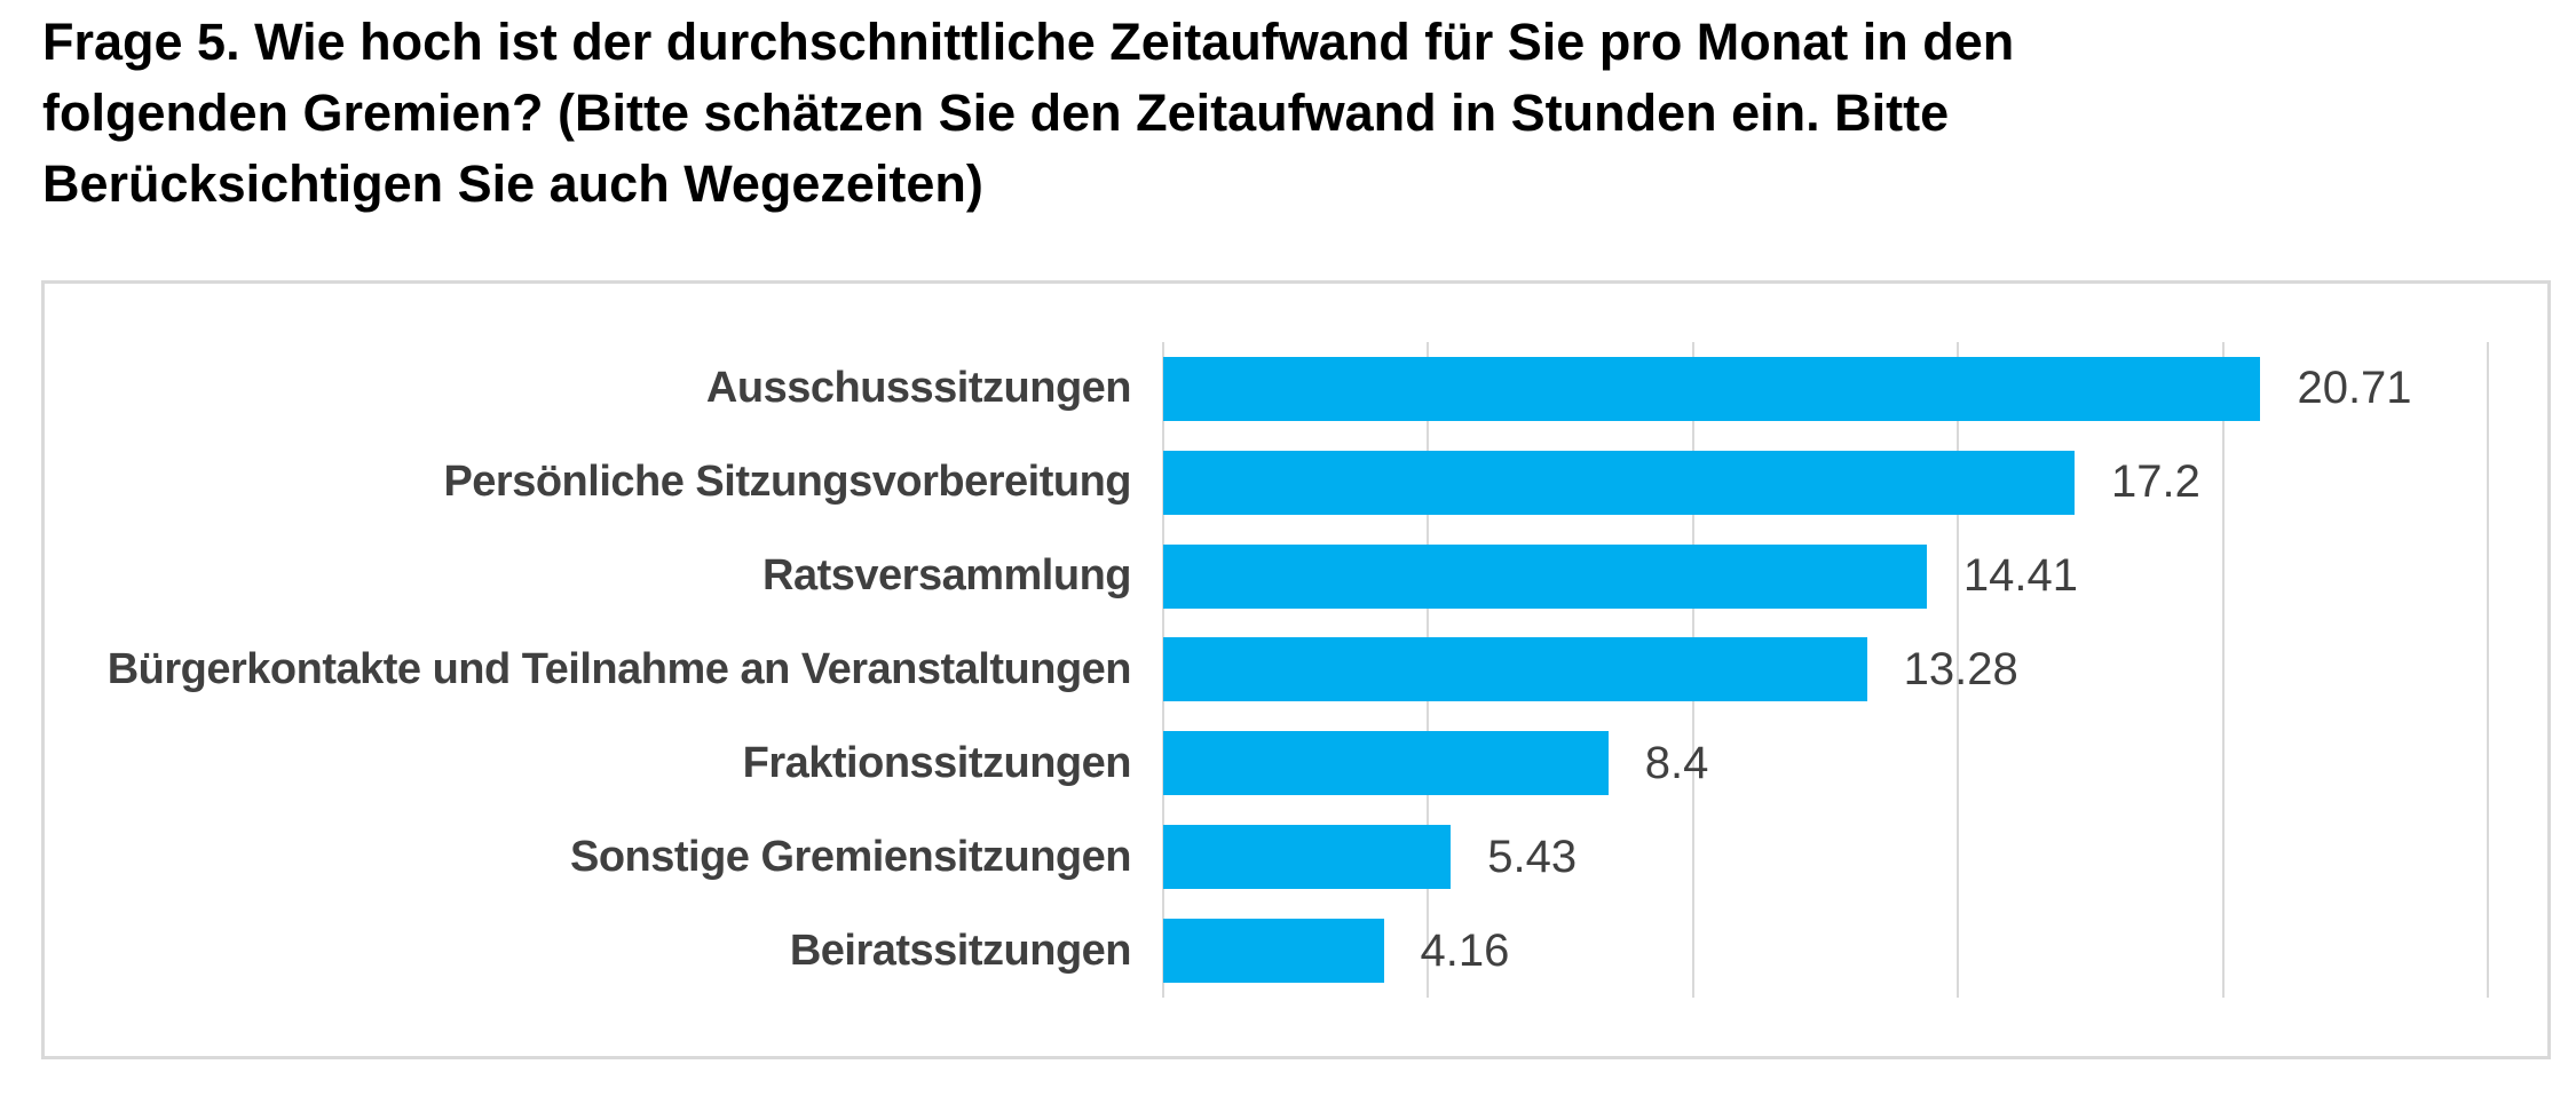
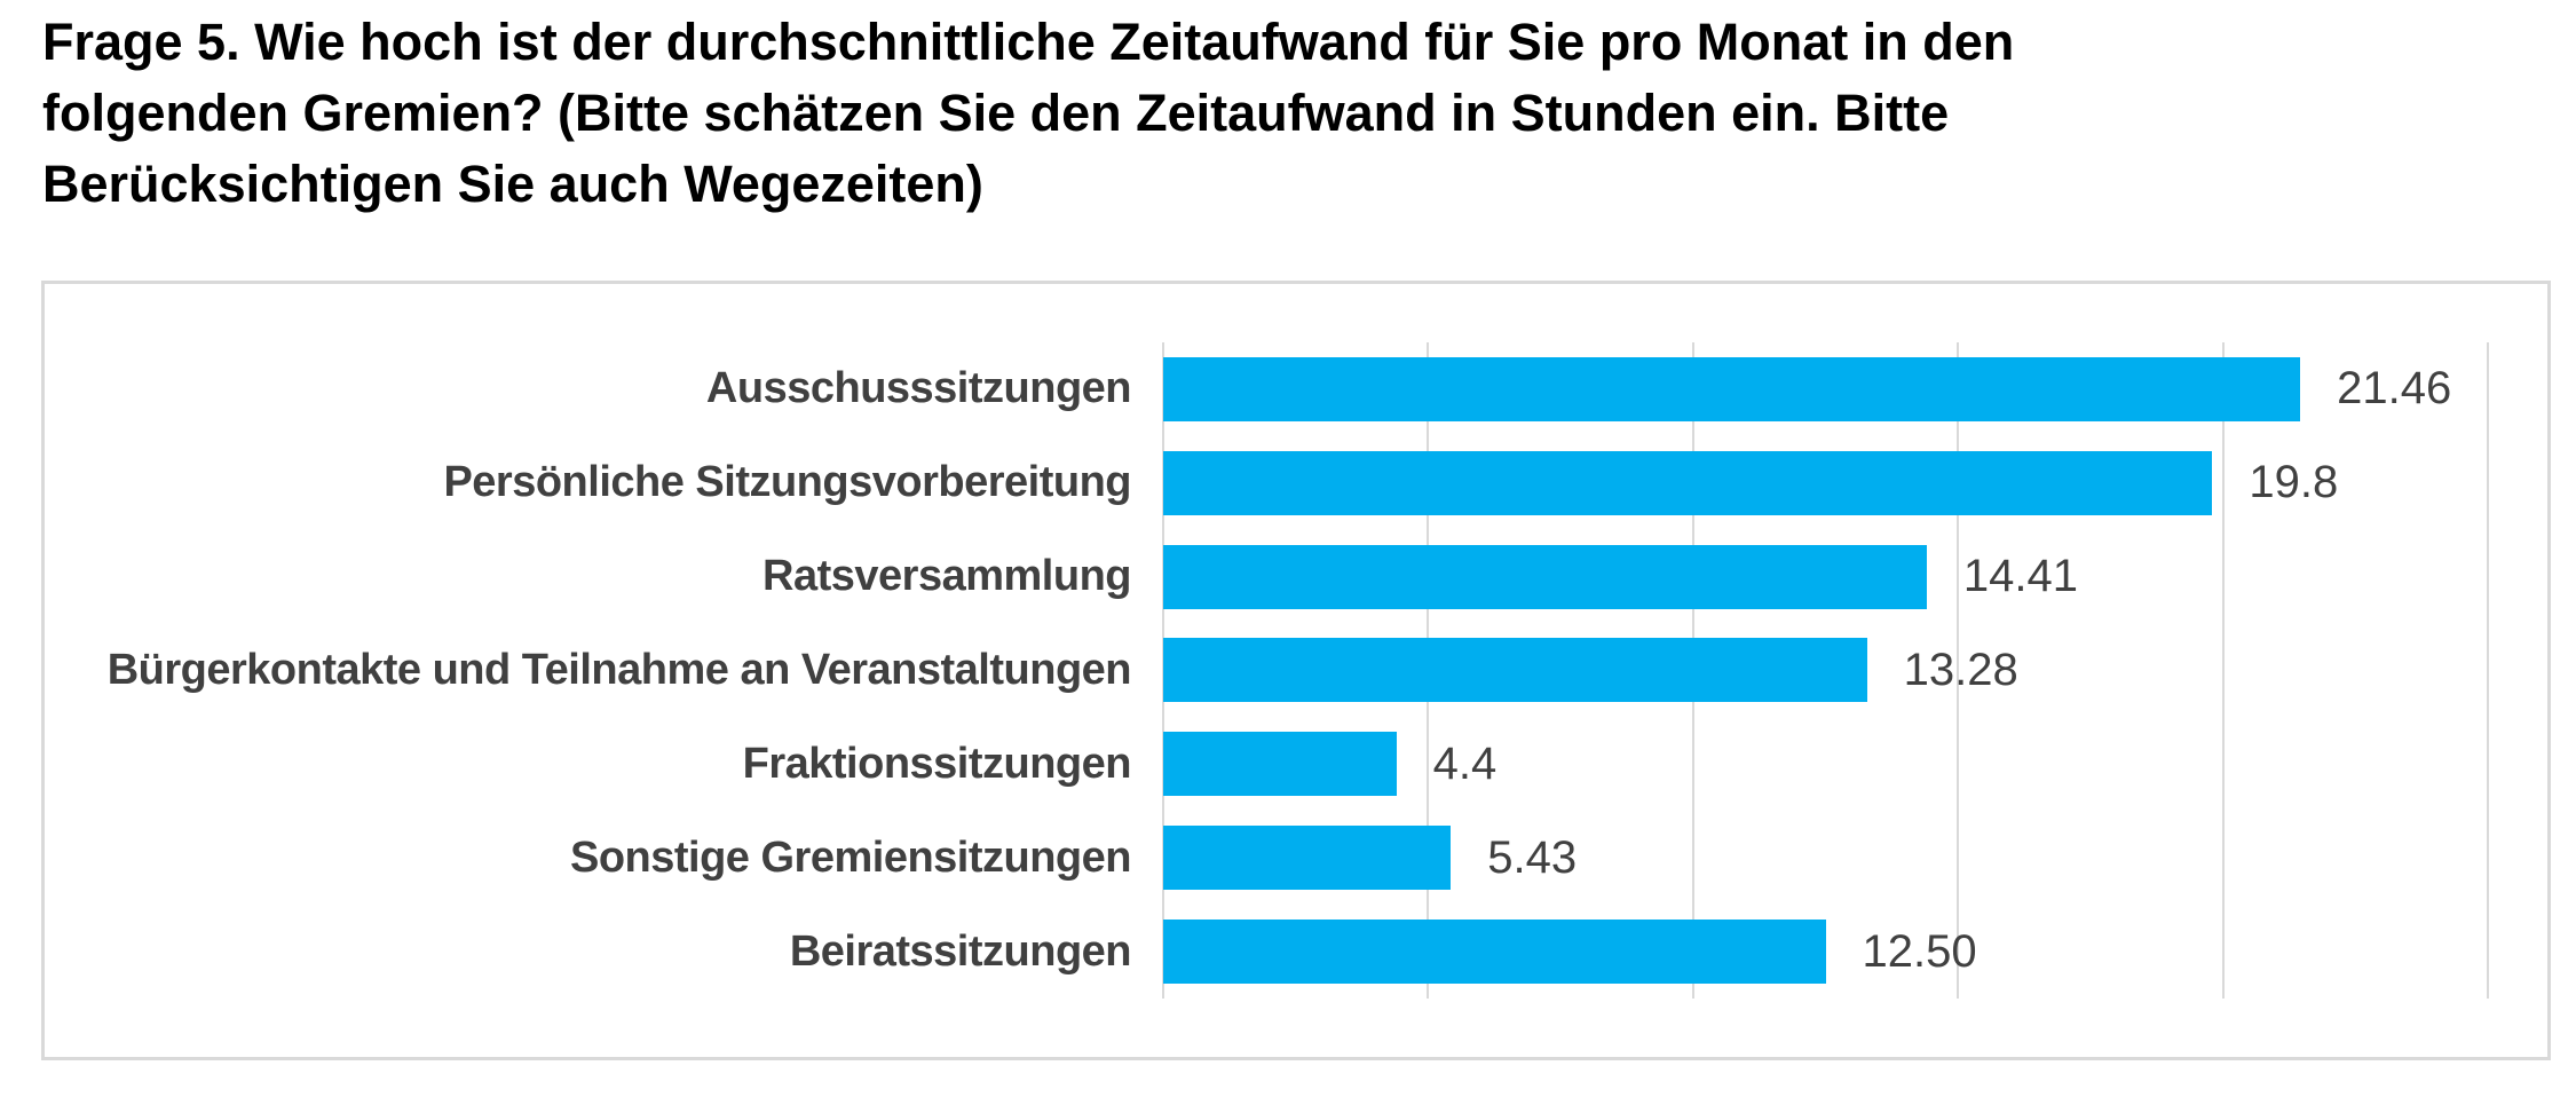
Ausschusssitzungen: 20.71 -> 21.46
Persönliche Sitzungsvorbereitung: 17.2 -> 19.8
Fraktionssitzungen: 8.4 -> 4.4
Beiratssitzungen: 4.16 -> 12.50
